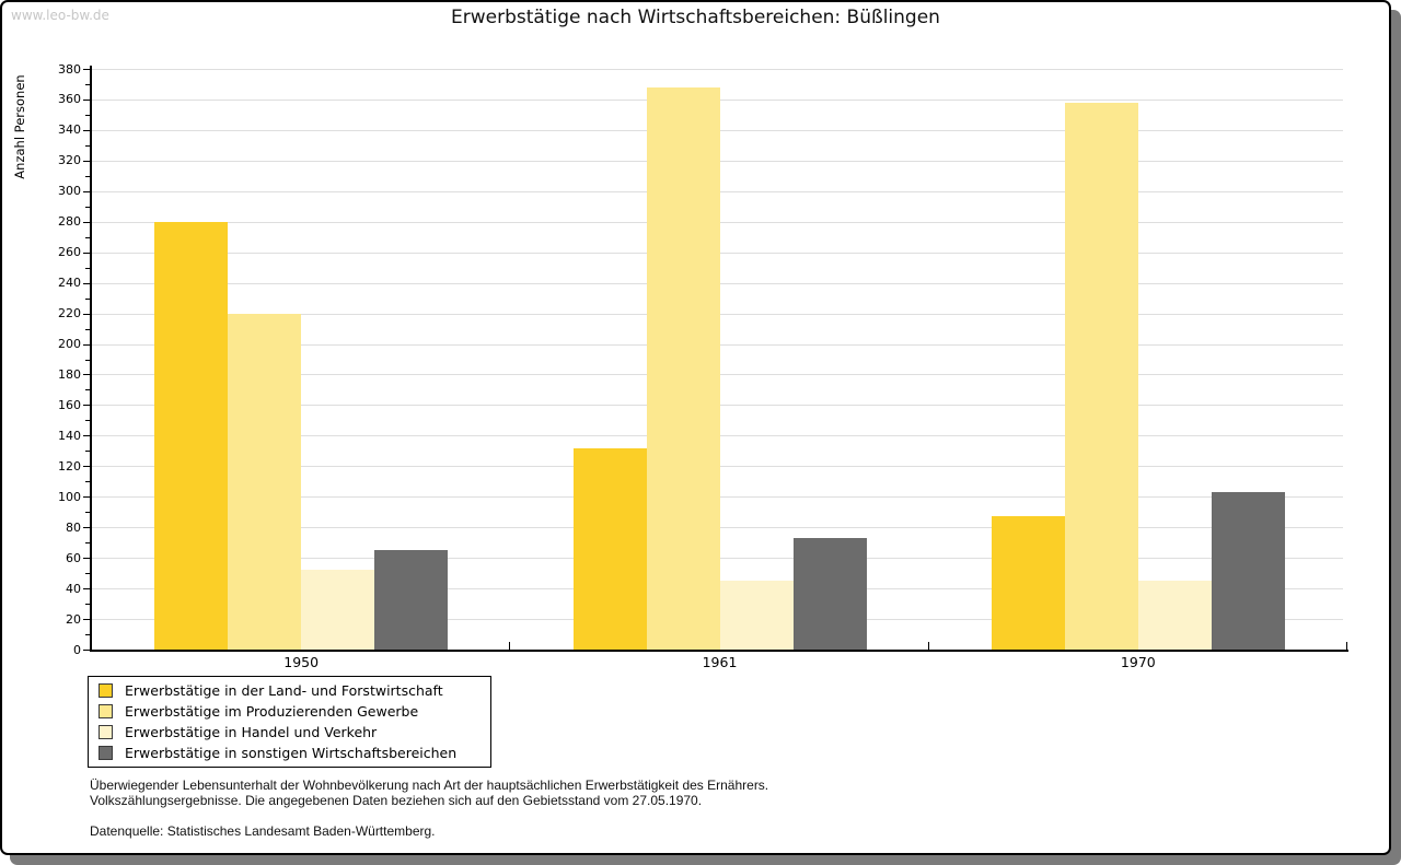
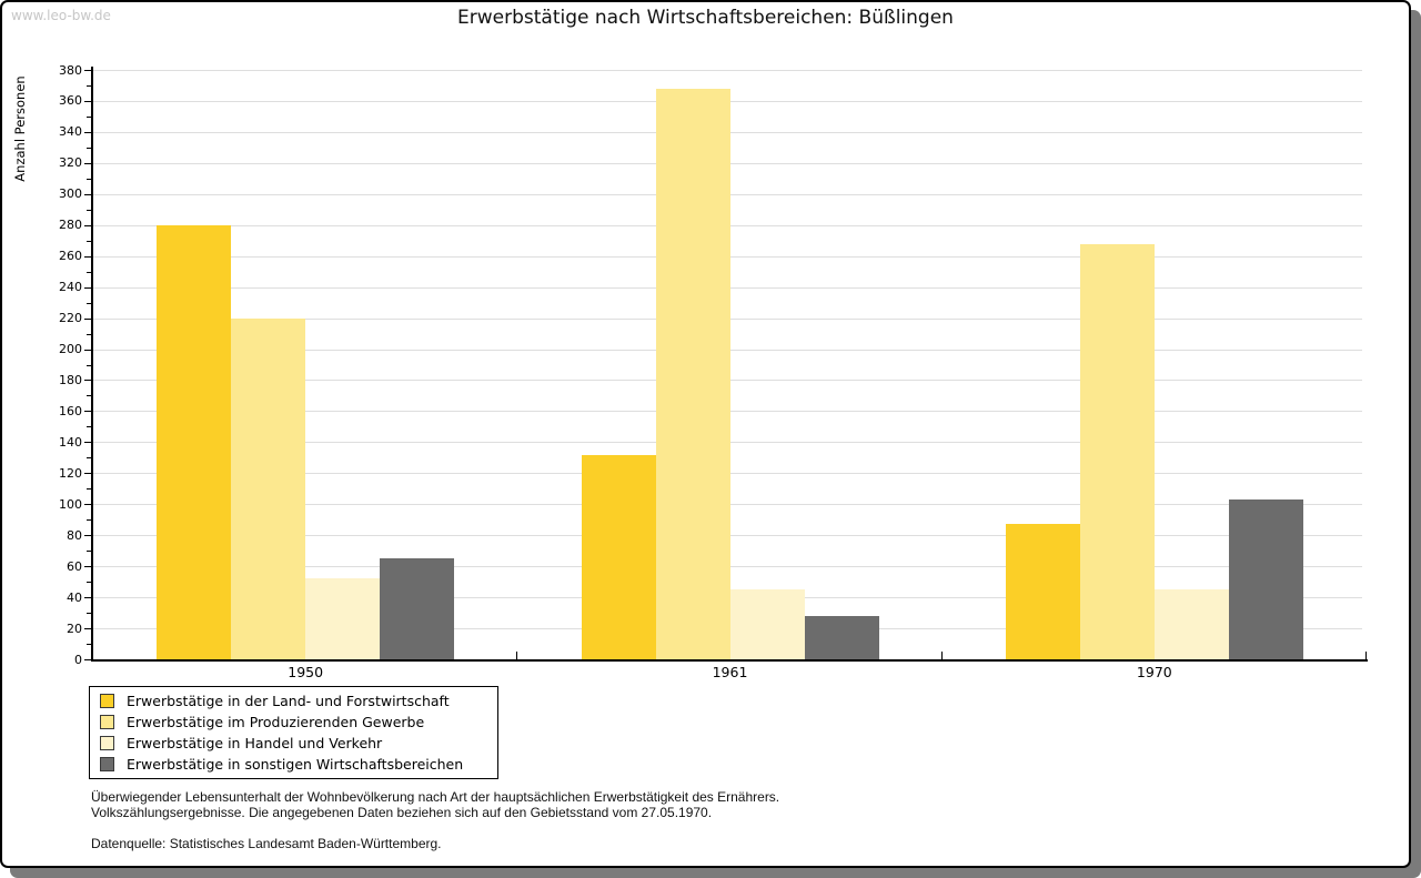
Erwerbstätige in sonstigen Wirtschaftsbereichen/1961: 73 -> 28
Erwerbstätige im Produzierenden Gewerbe/1970: 358 -> 268
